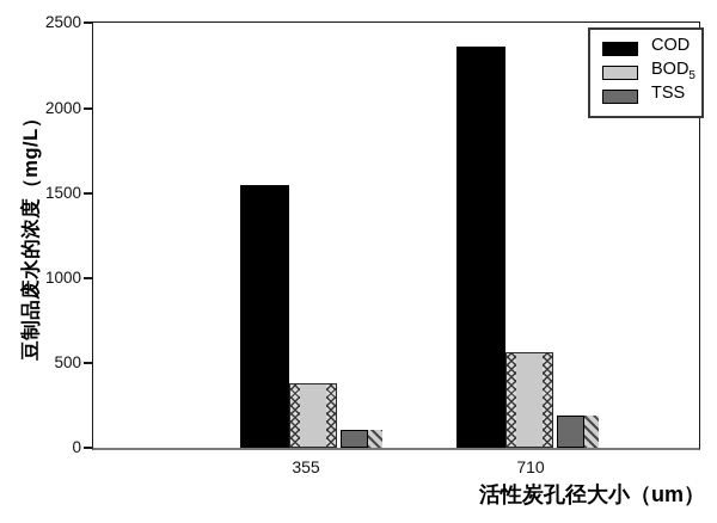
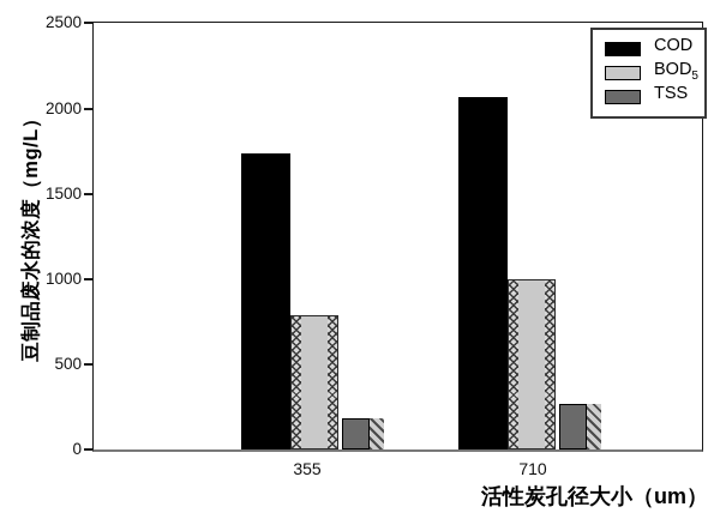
COD/355: 1550 -> 1740
BOD5/355: 380 -> 790
TSS/355: 100 -> 180
COD/710: 2360 -> 2070
BOD5/710: 560 -> 1000
TSS/710: 190 -> 270
